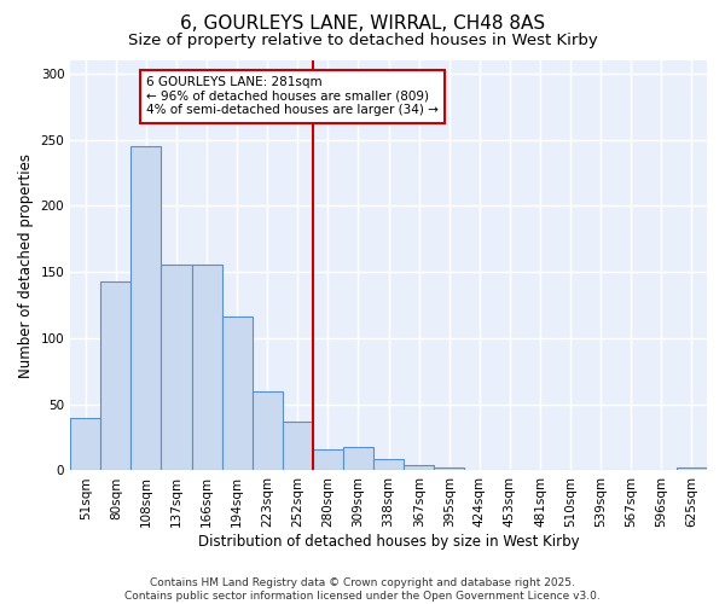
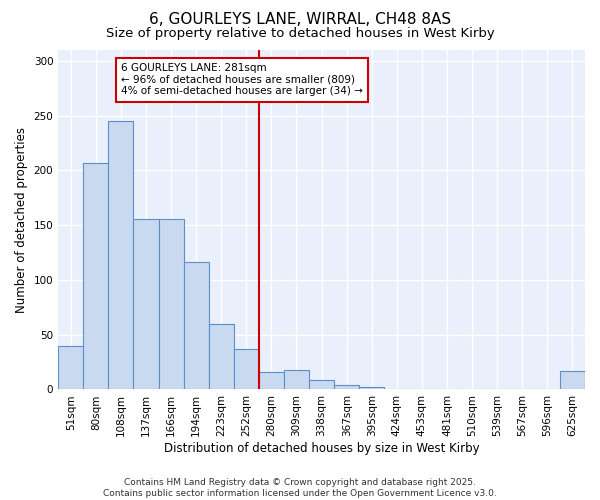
80sqm: 143 -> 207
625sqm: 2 -> 17
